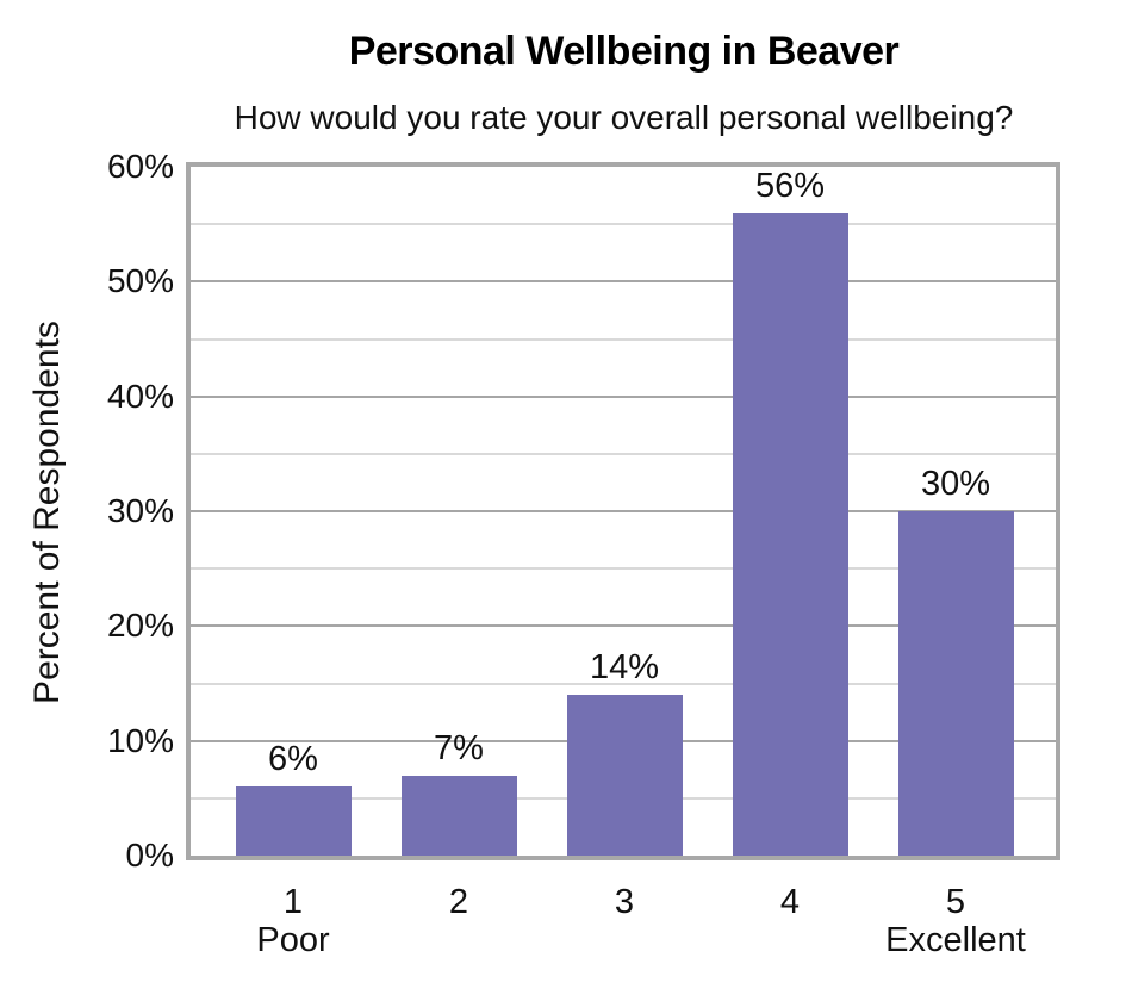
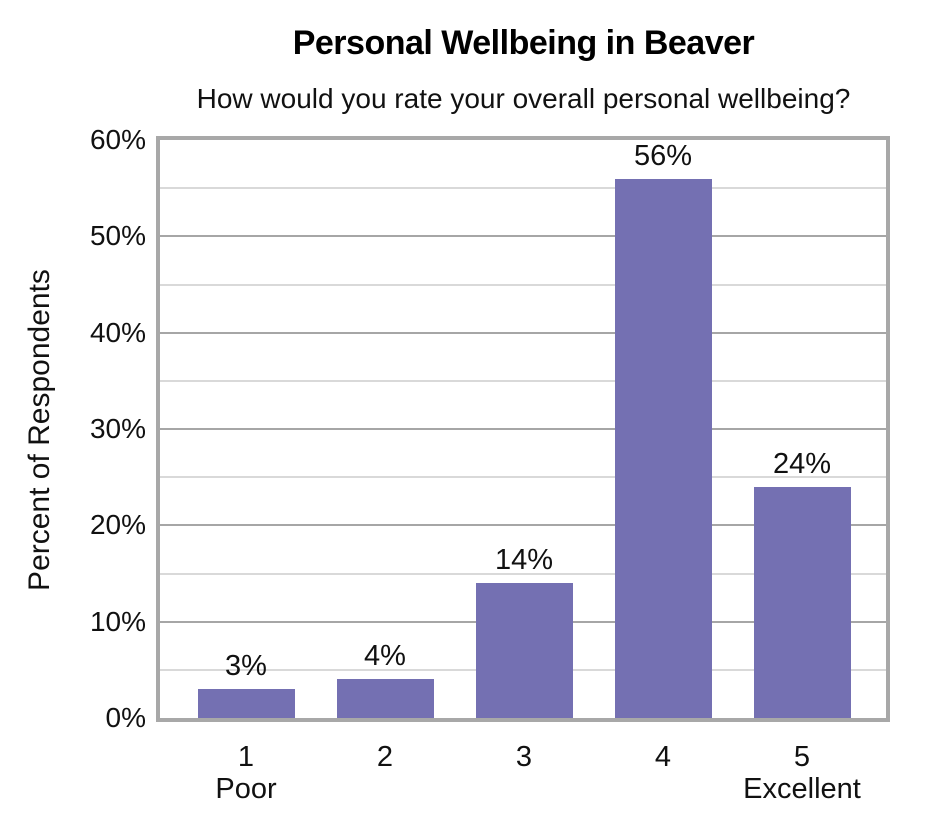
1: 6% -> 3%
2: 7% -> 4%
5: 30% -> 24%
